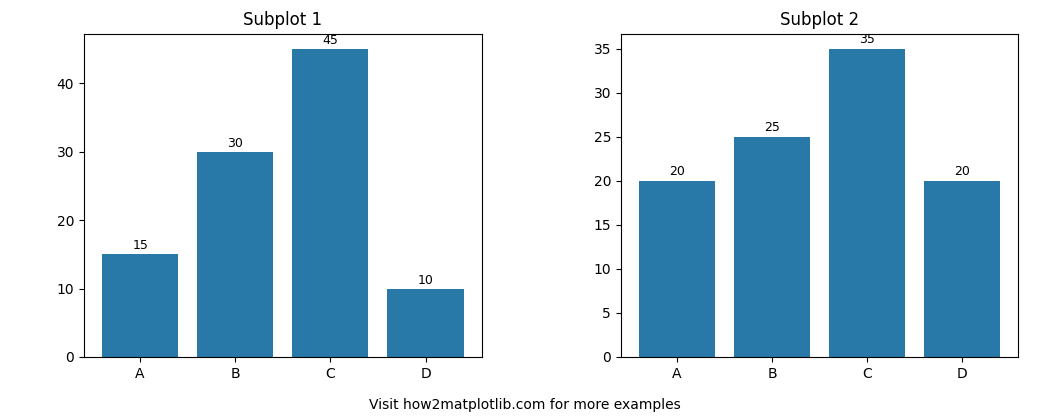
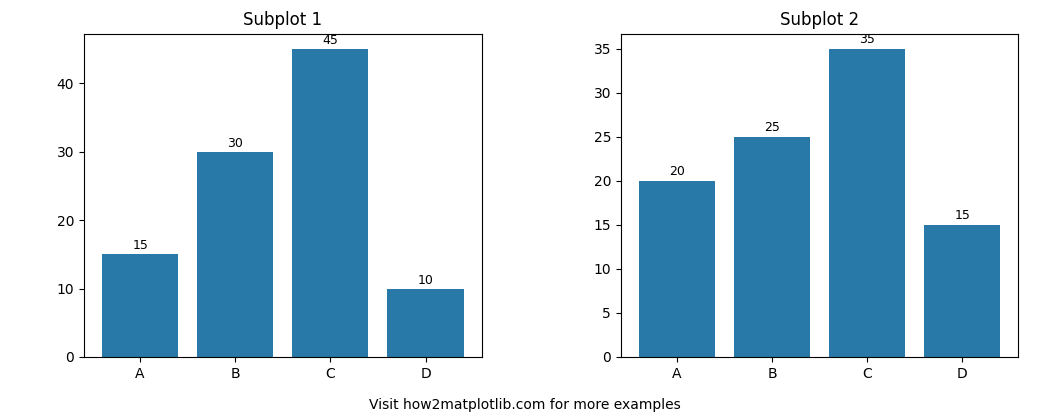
Subplot 2/D: 20 -> 15
